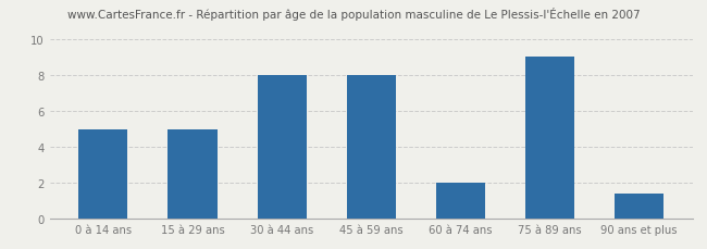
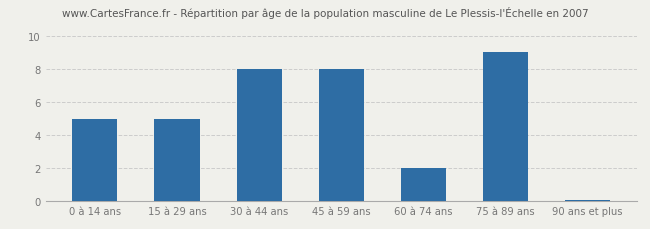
90 ans et plus: 1.4 -> 0.1
